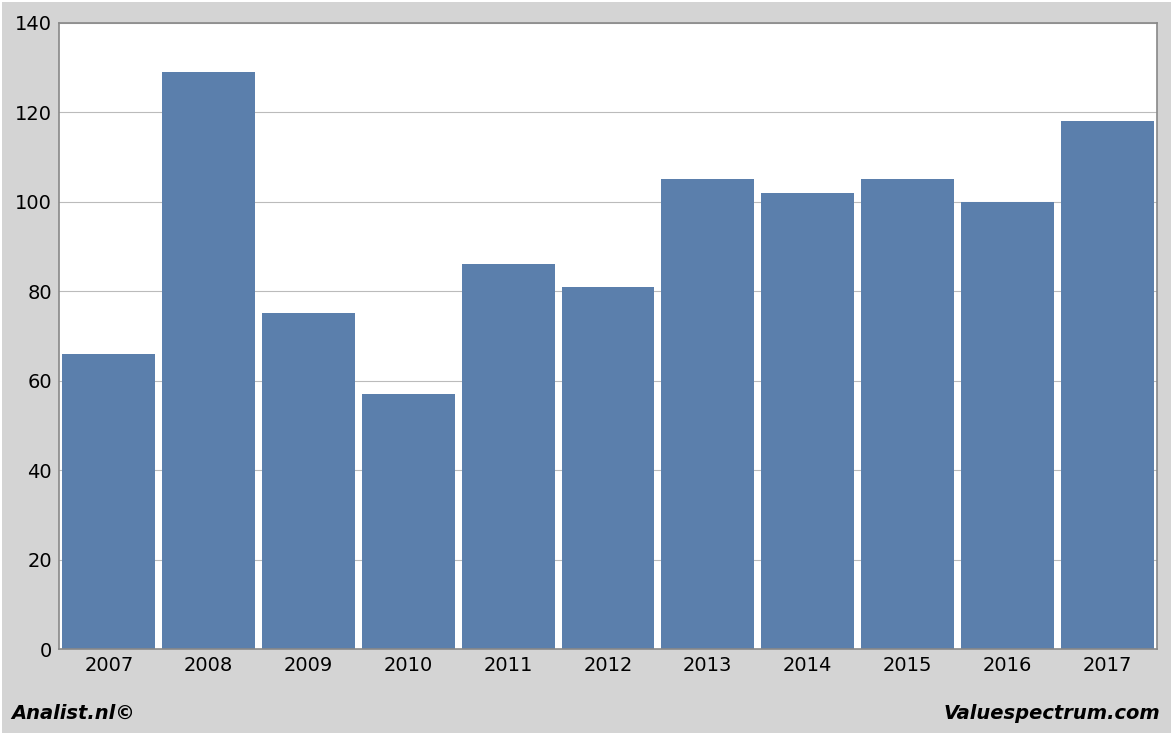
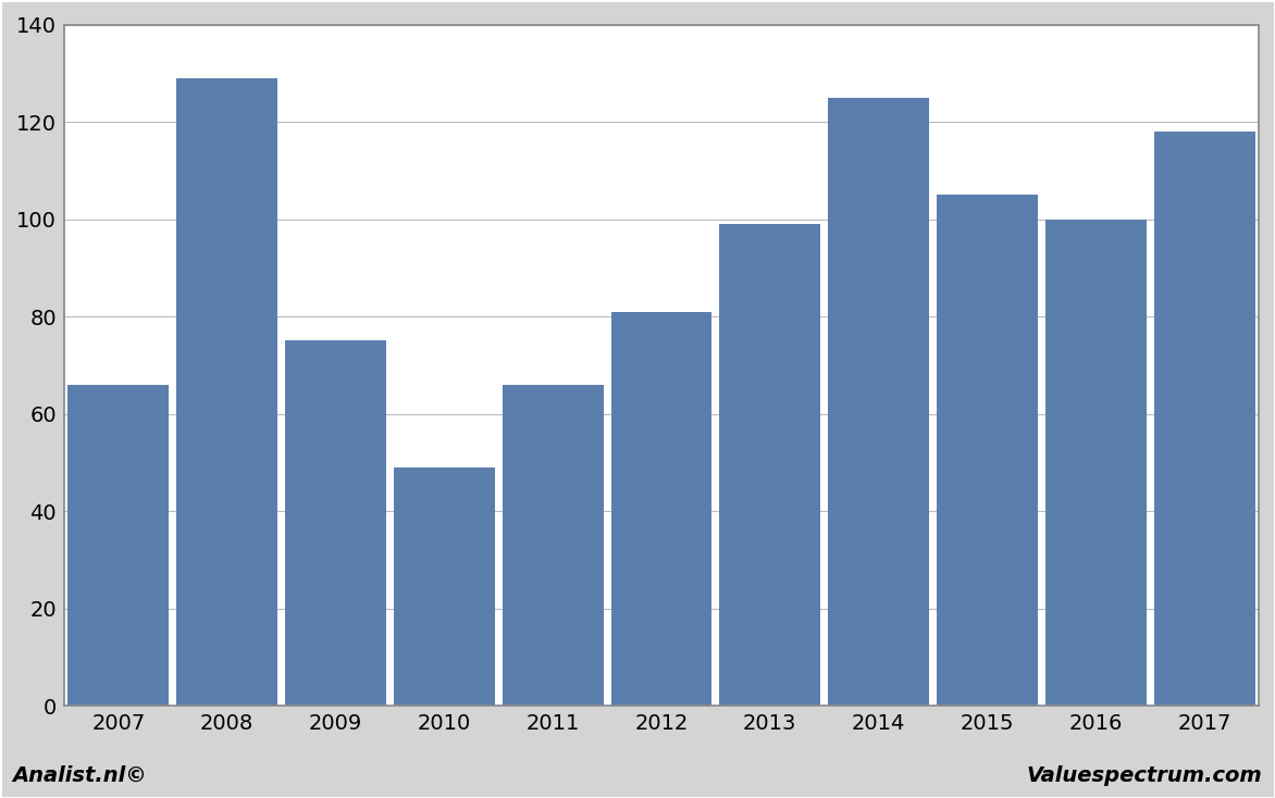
2010: 57 -> 49
2011: 86 -> 66
2013: 105 -> 99
2014: 102 -> 125
